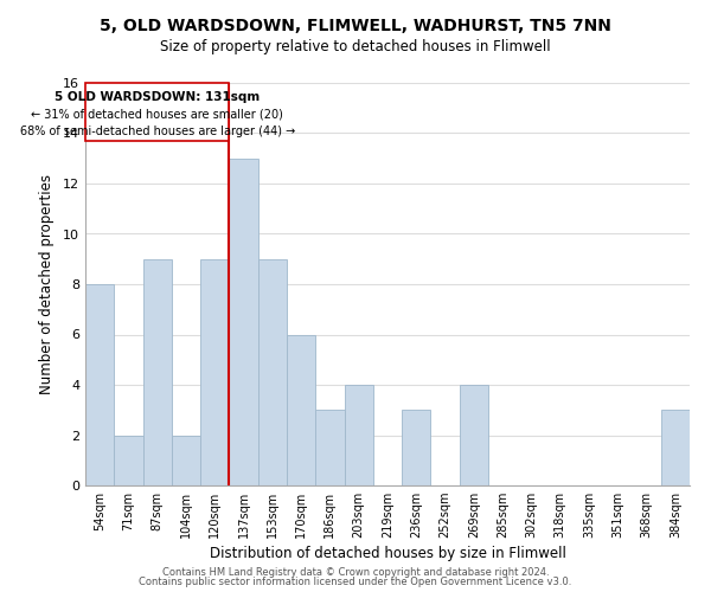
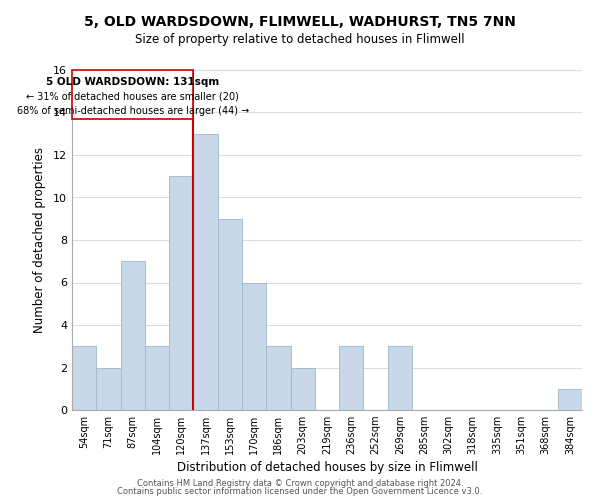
54sqm: 8 -> 3
87sqm: 9 -> 7
104sqm: 2 -> 3
120sqm: 9 -> 11
203sqm: 4 -> 2
269sqm: 4 -> 3
384sqm: 3 -> 1
